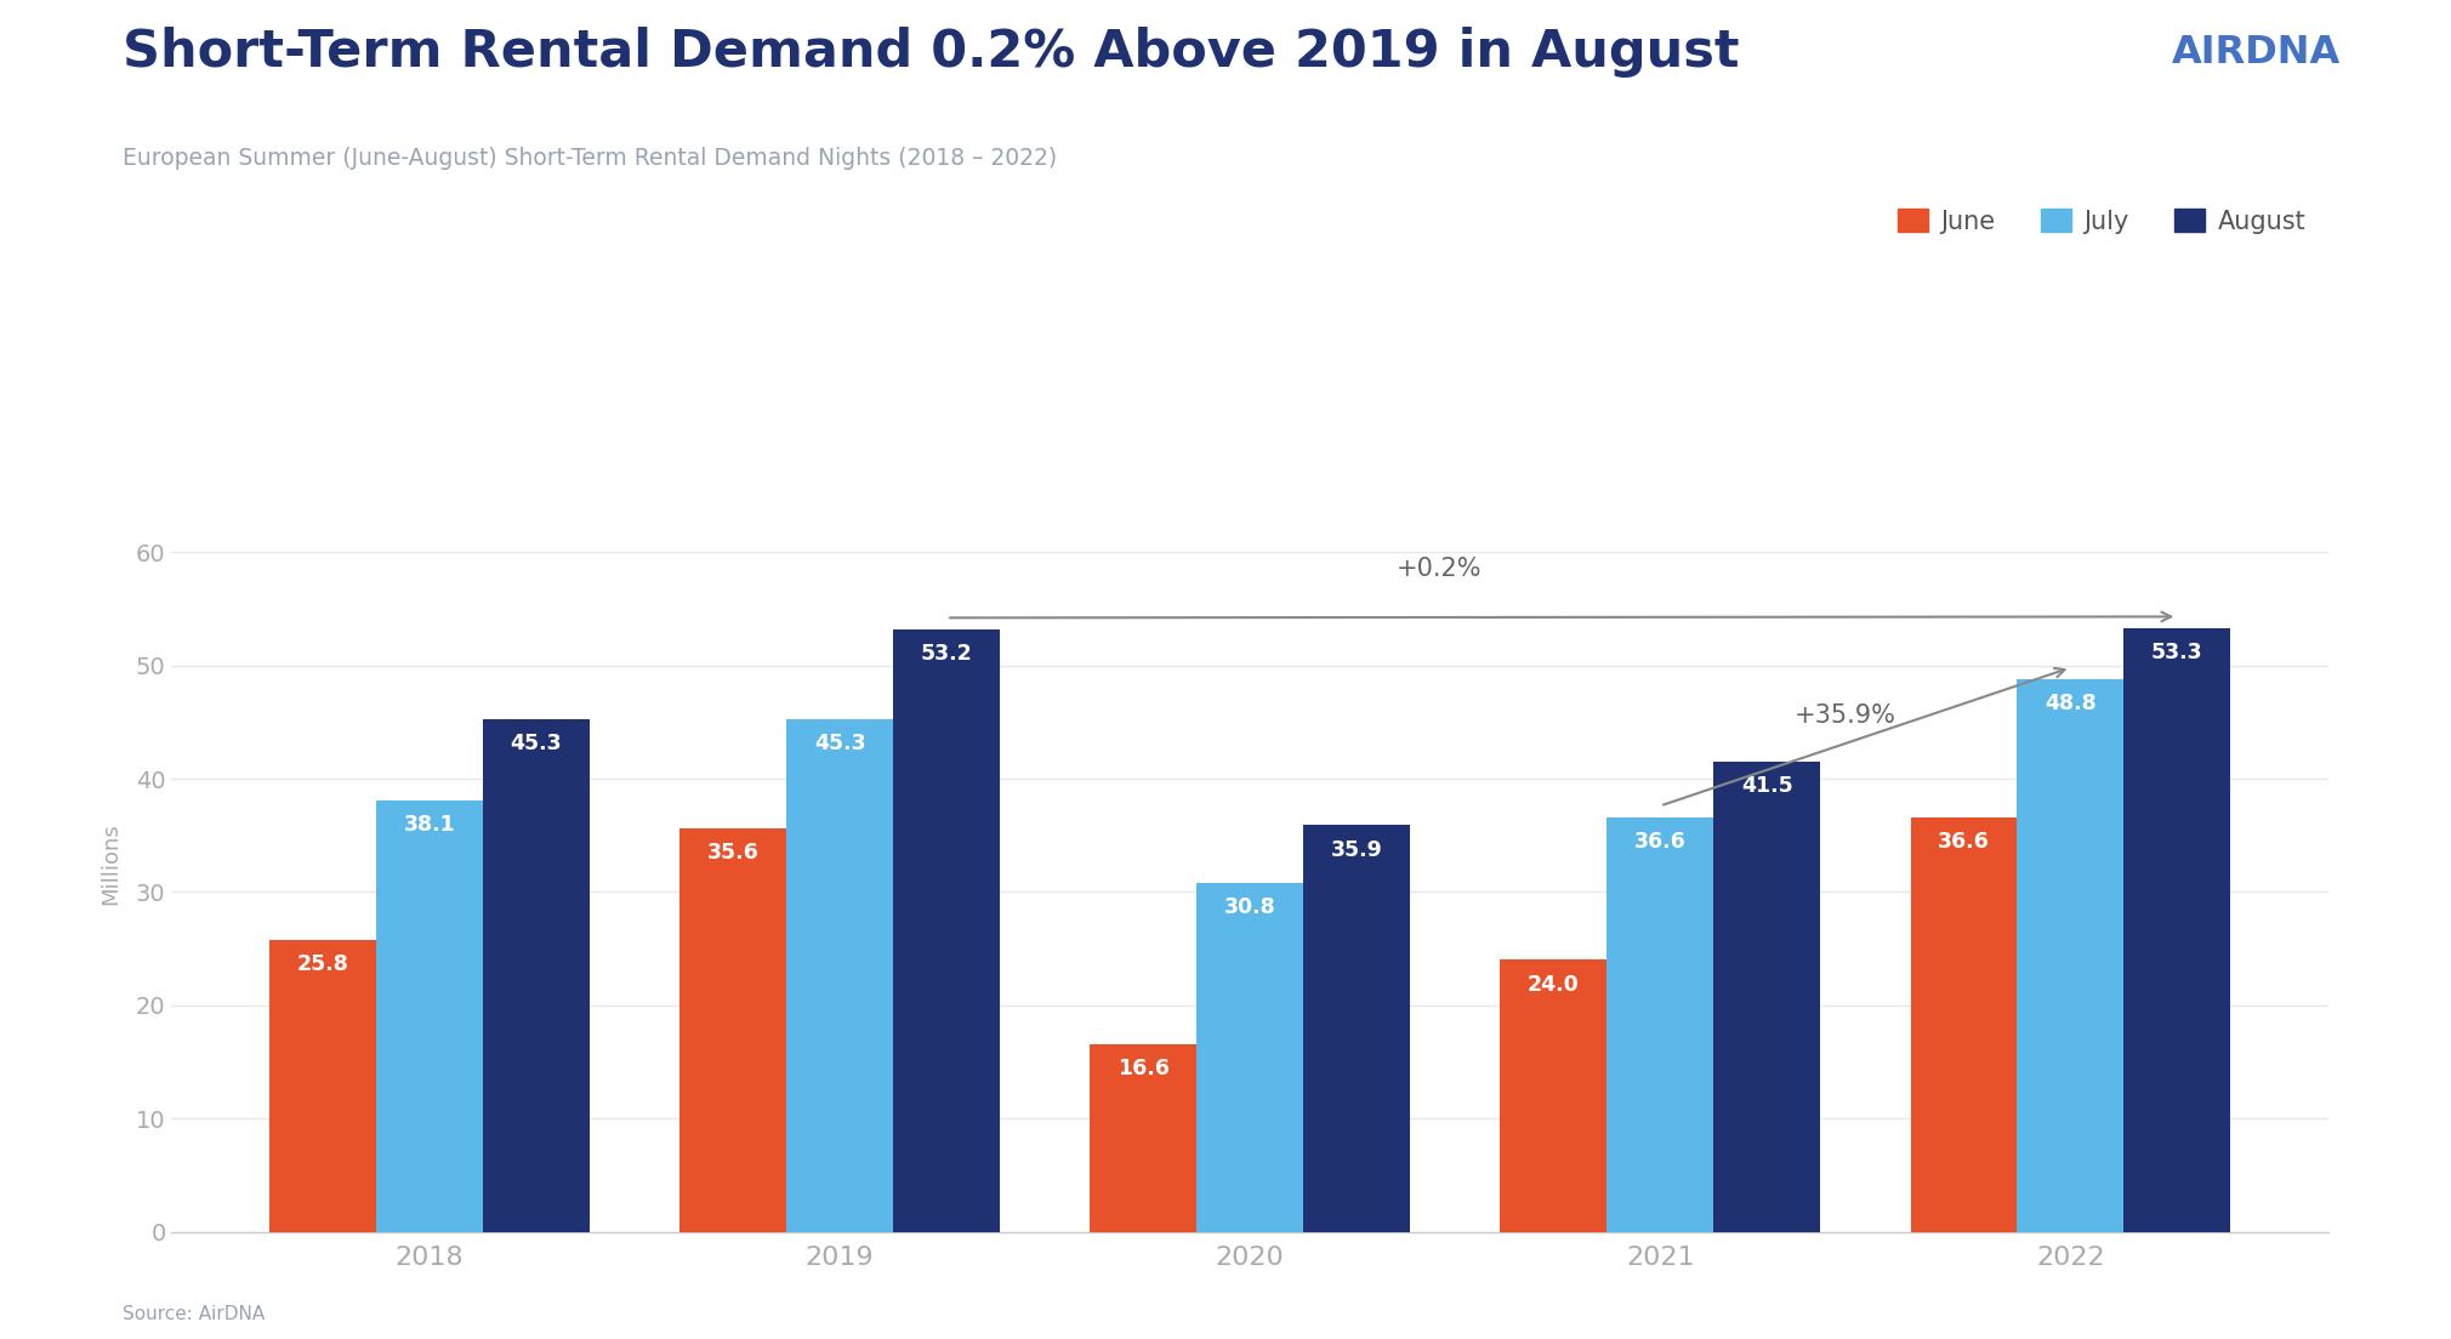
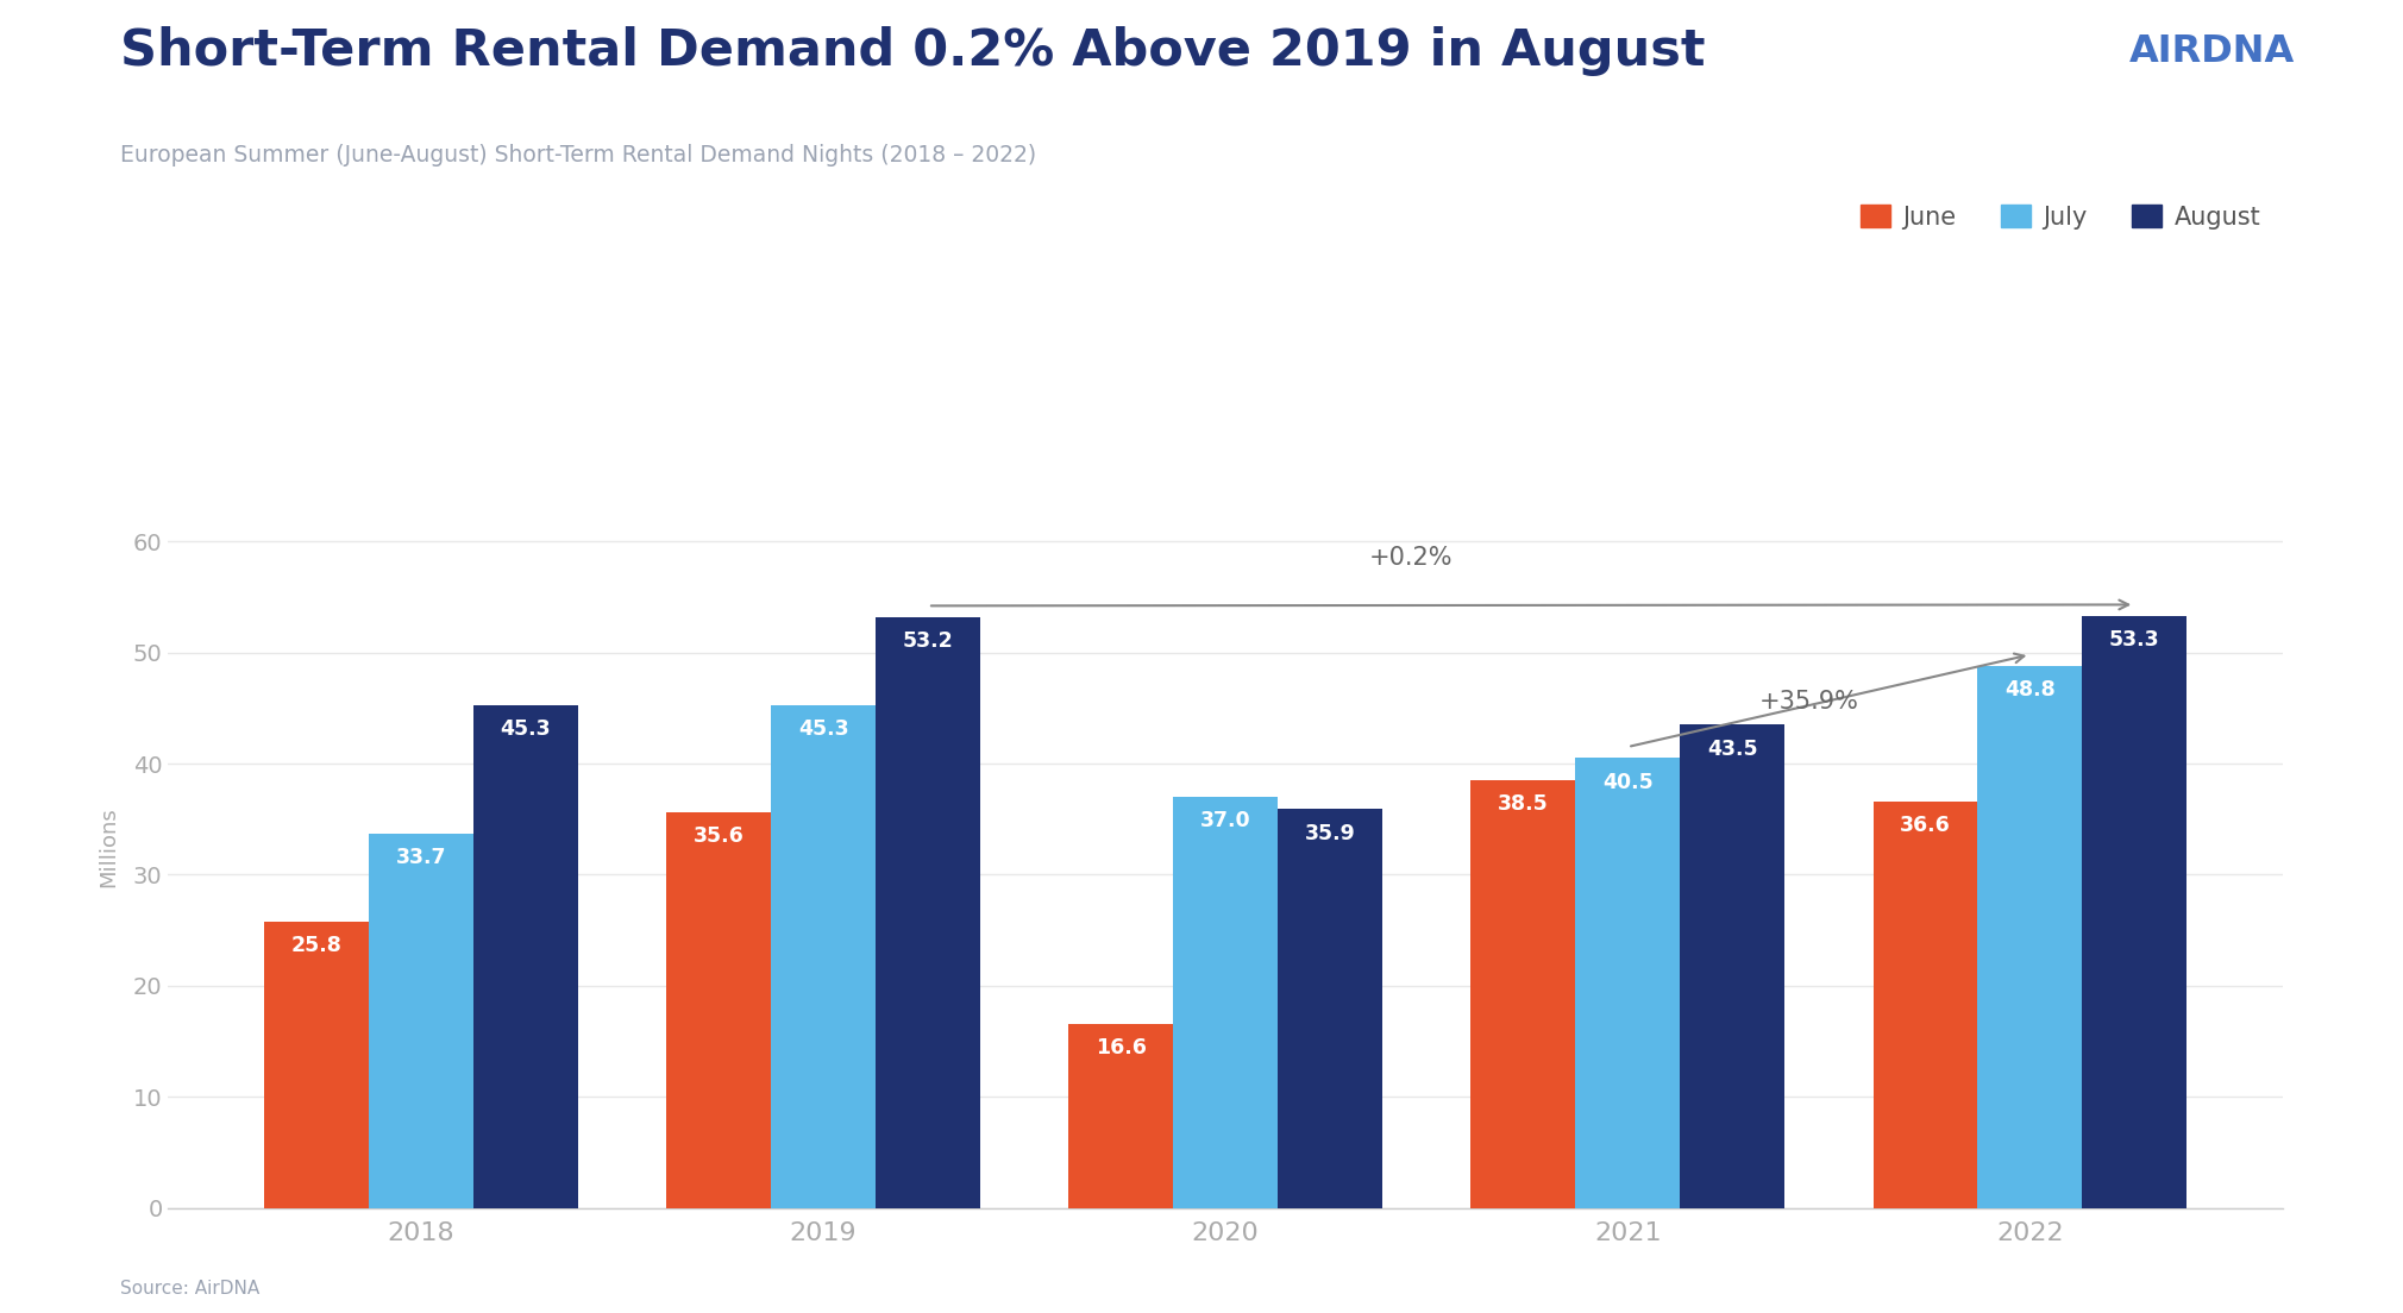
July/2018: 38.1 -> 33.7
July/2020: 30.8 -> 37.0
June/2021: 24.0 -> 38.5
July/2021: 36.6 -> 40.5
August/2021: 41.5 -> 43.5
